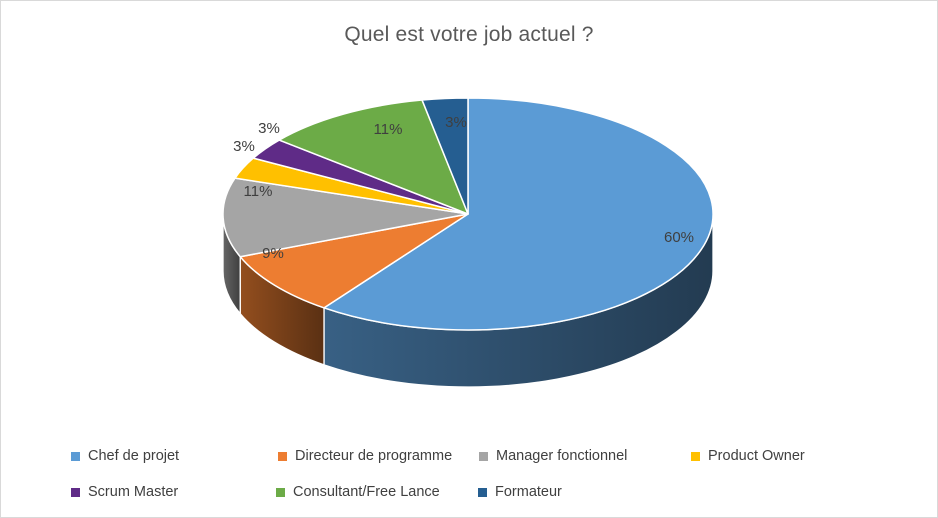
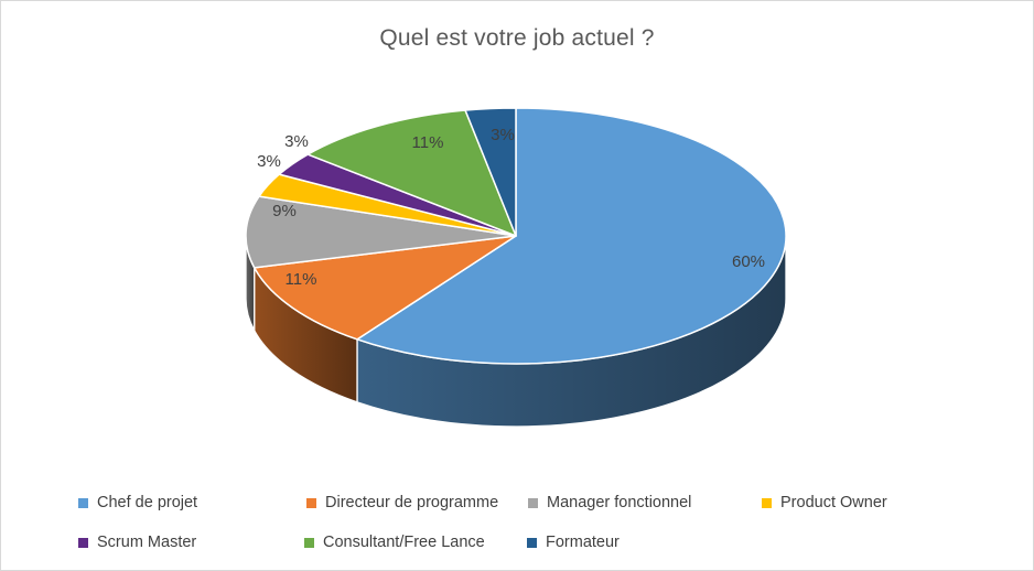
Directeur de programme: 9% -> 11%
Manager fonctionnel: 11% -> 9%
